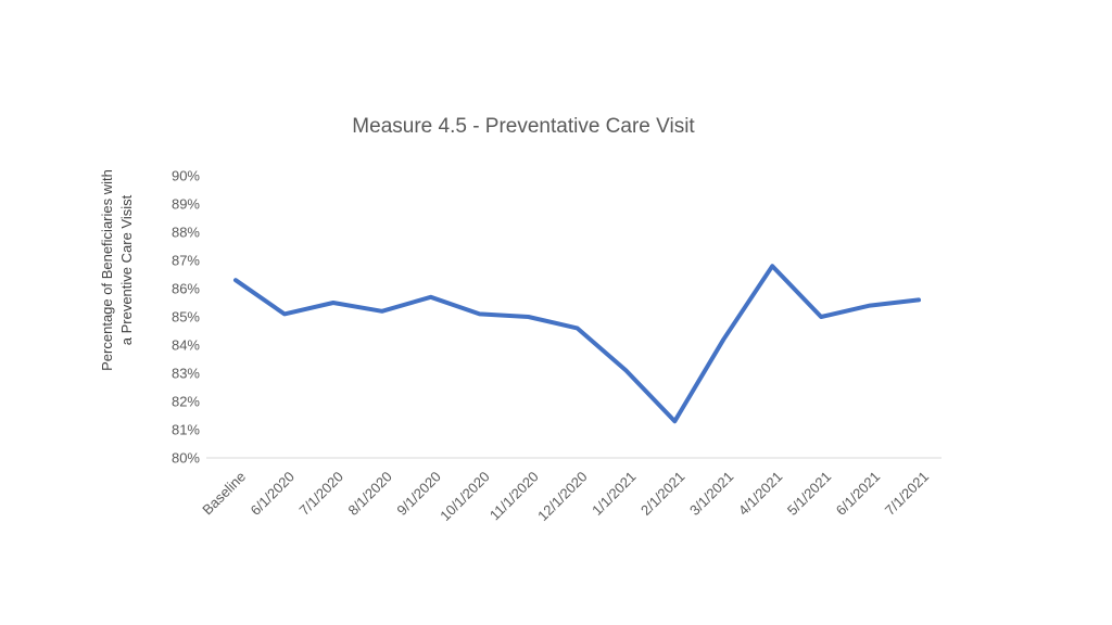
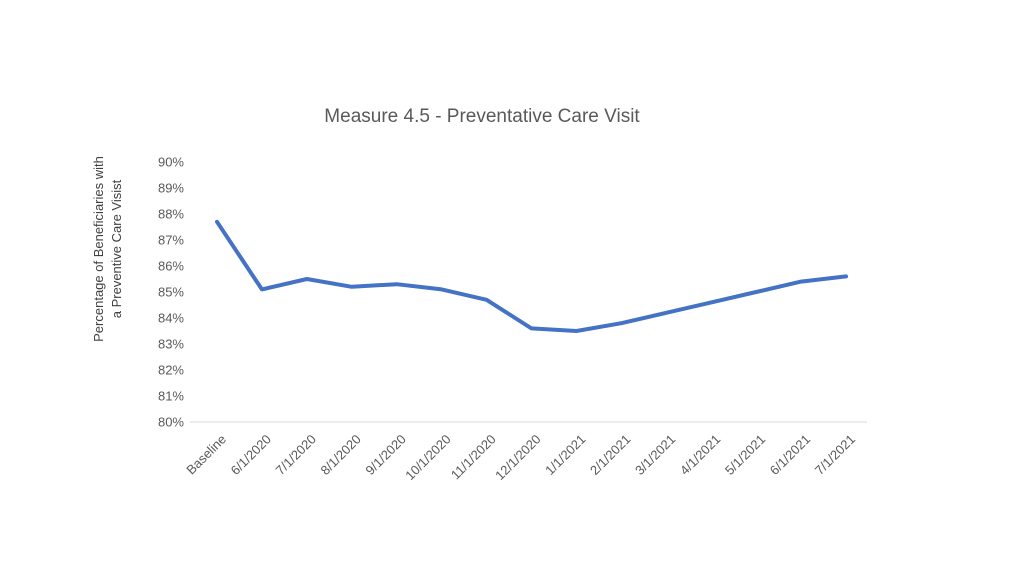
Baseline: 86.3% -> 87.7%
9/1/2020: 85.7% -> 85.3%
11/1/2020: 85.0% -> 84.7%
12/1/2020: 84.6% -> 83.6%
1/1/2021: 83.1% -> 83.5%
2/1/2021: 81.3% -> 83.8%
4/1/2021: 86.8% -> 84.6%
